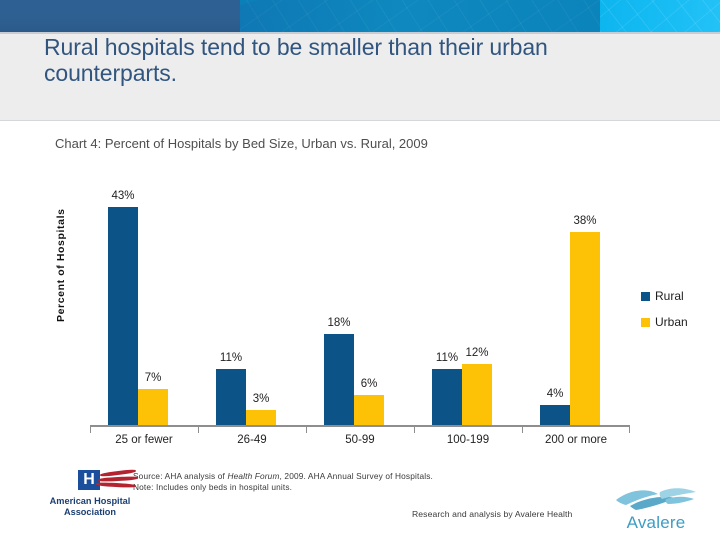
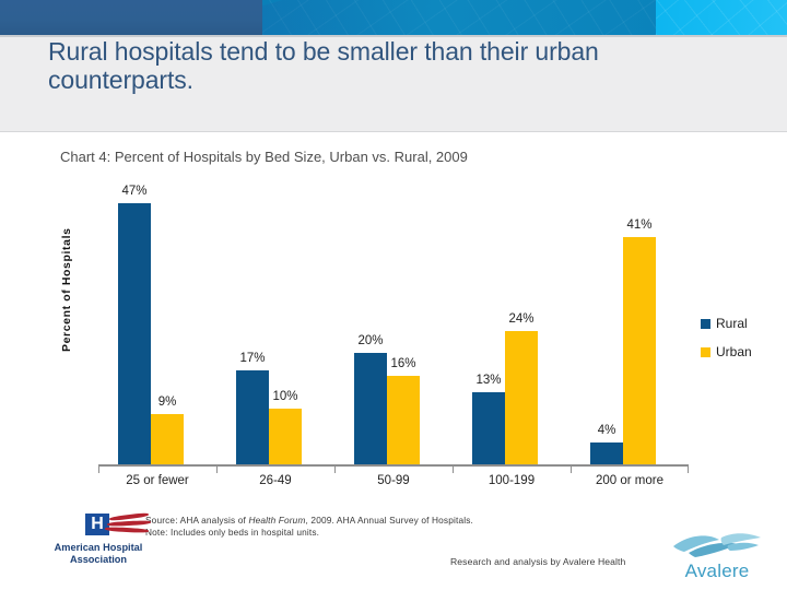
Rural/25 or fewer: 43% -> 47%
Urban/25 or fewer: 7% -> 9%
Rural/26-49: 11% -> 17%
Urban/26-49: 3% -> 10%
Rural/50-99: 18% -> 20%
Urban/50-99: 6% -> 16%
Rural/100-199: 11% -> 13%
Urban/100-199: 12% -> 24%
Urban/200 or more: 38% -> 41%
